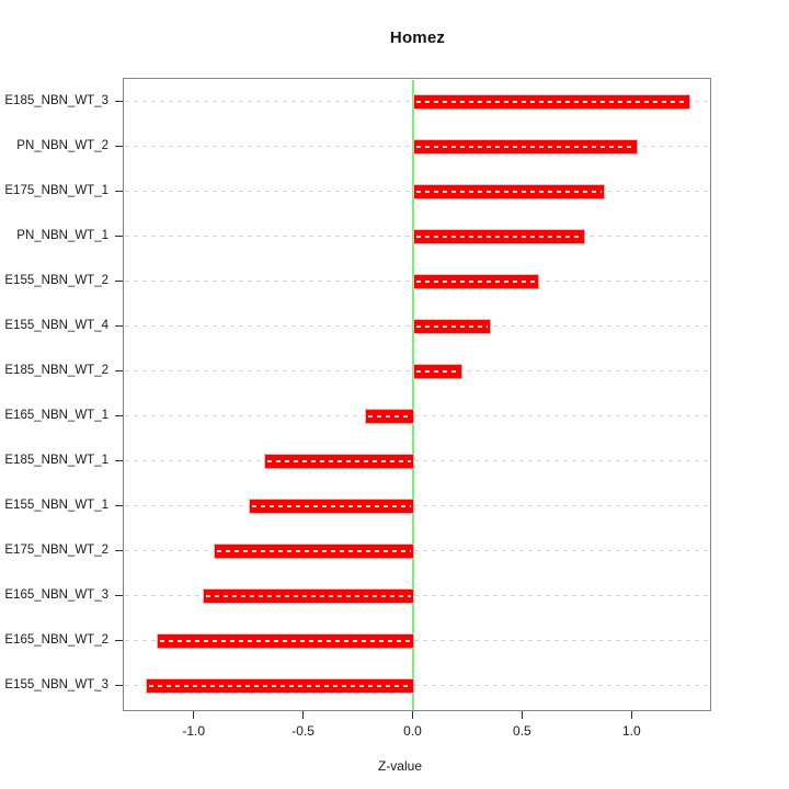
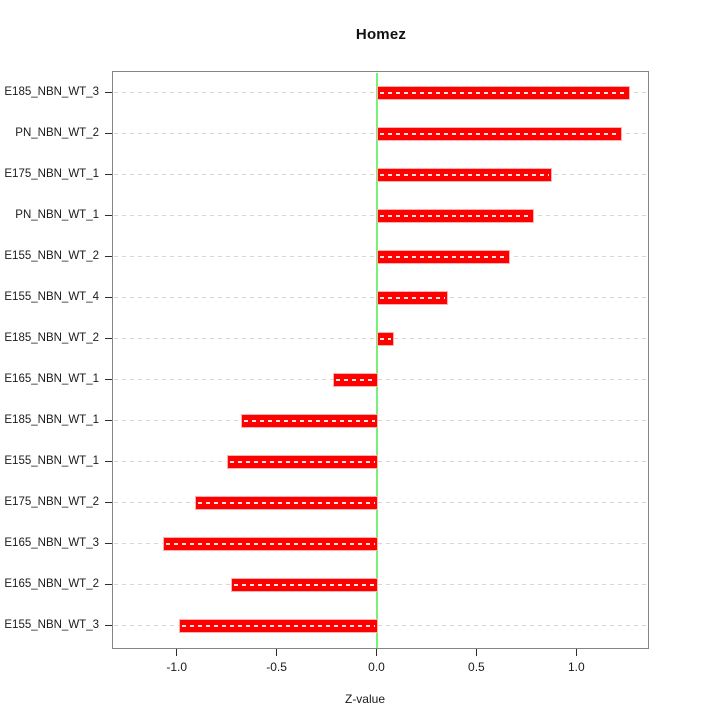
PN_NBN_WT_2: 1.02 -> 1.22
E155_NBN_WT_2: 0.57 -> 0.66
E185_NBN_WT_2: 0.22 -> 0.08
E165_NBN_WT_3: -0.96 -> -1.07
E165_NBN_WT_2: -1.17 -> -0.73
E155_NBN_WT_3: -1.22 -> -0.99
